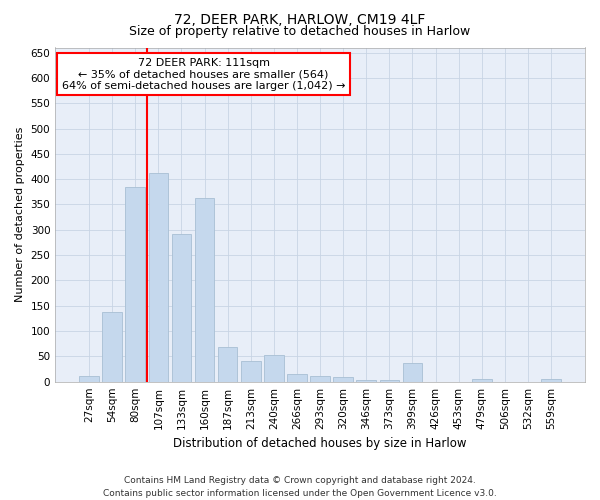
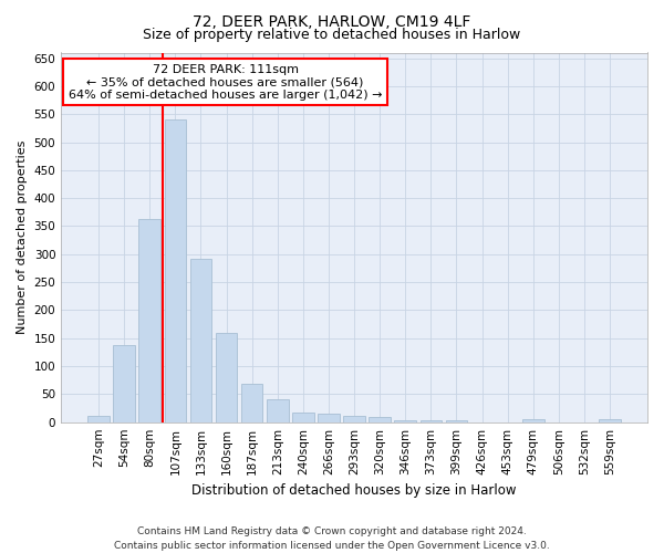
80sqm: 384 -> 363
107sqm: 412 -> 541
160sqm: 362 -> 160
240sqm: 52 -> 18
399sqm: 36 -> 4
